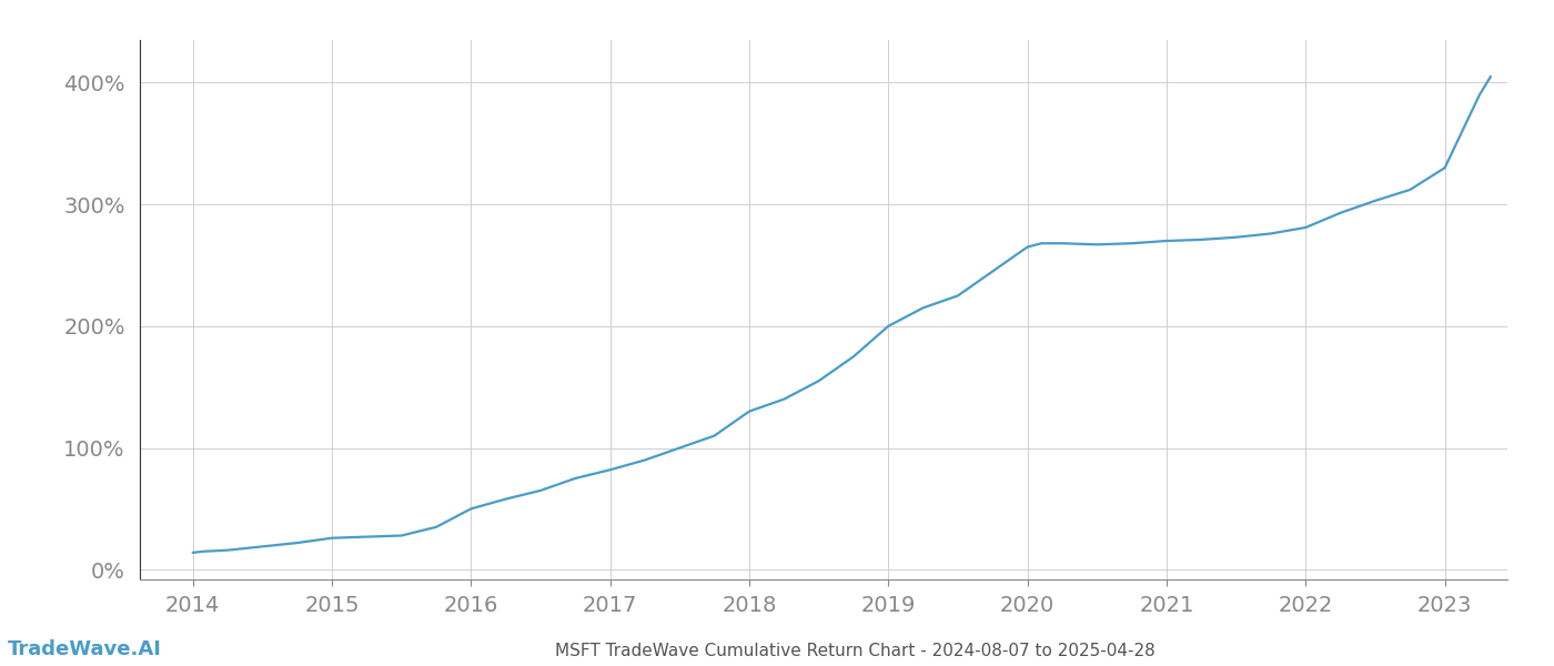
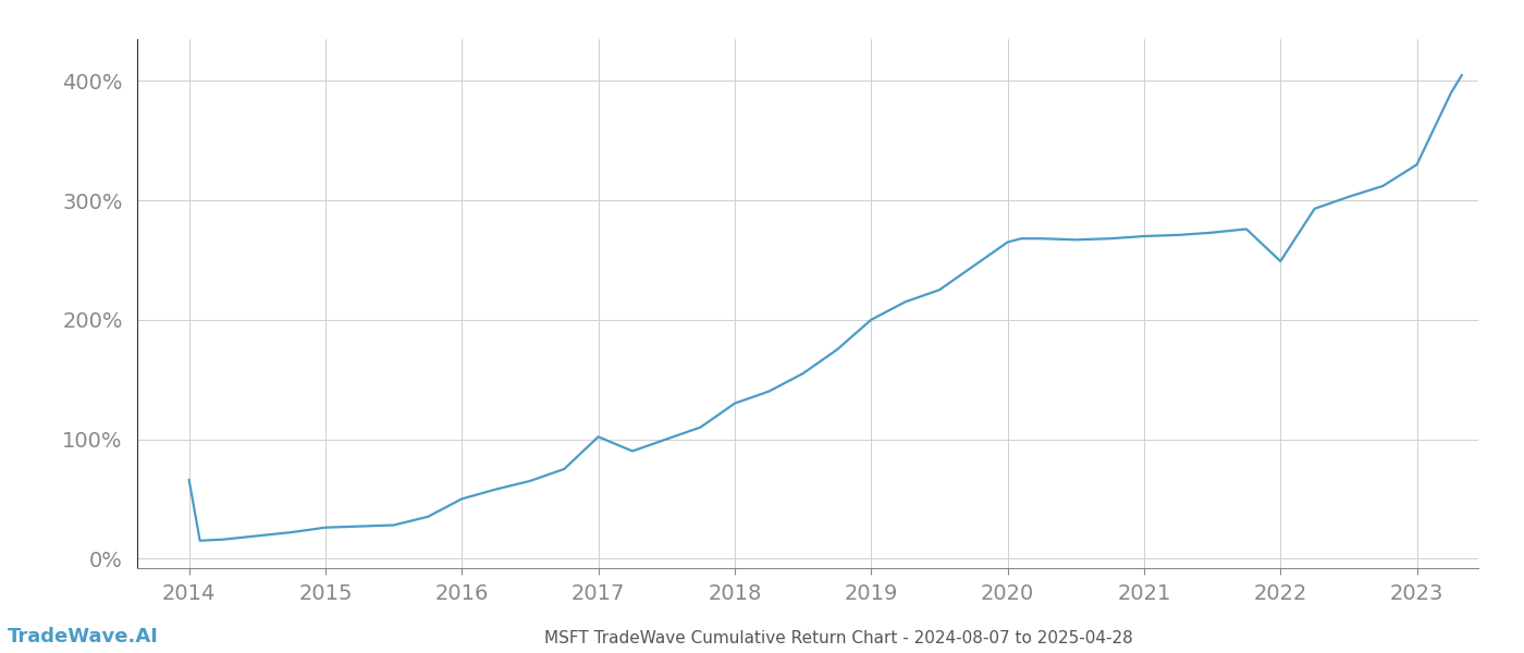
2014: 14% -> 66%
2017: 82% -> 102%
2022: 281% -> 249%
